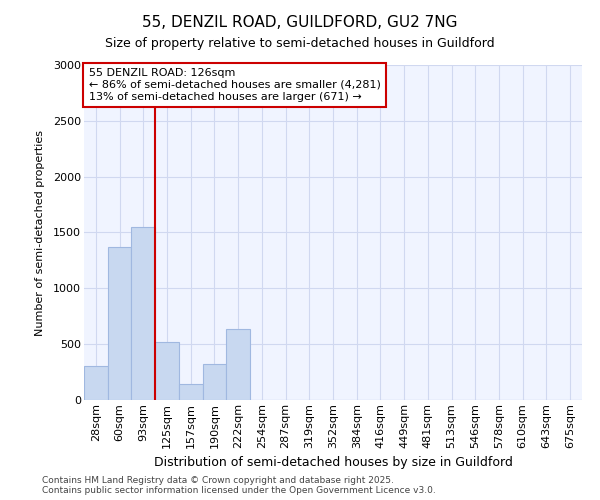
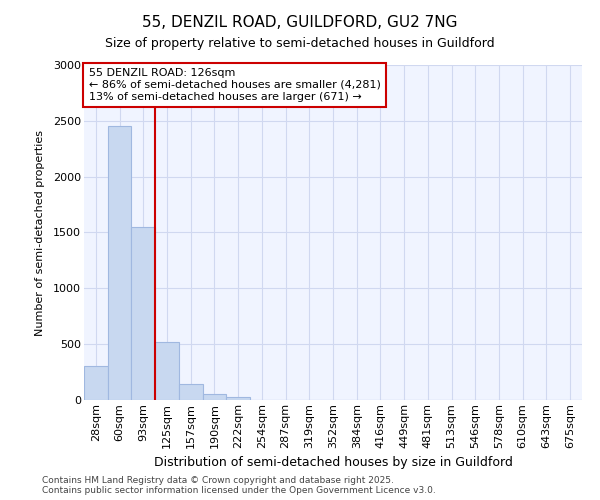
60sqm: 1370 -> 2450
190sqm: 320 -> 50
222sqm: 640 -> 30
